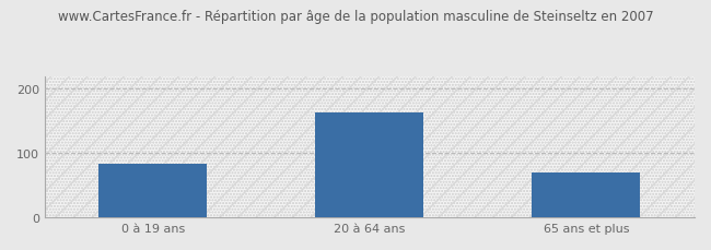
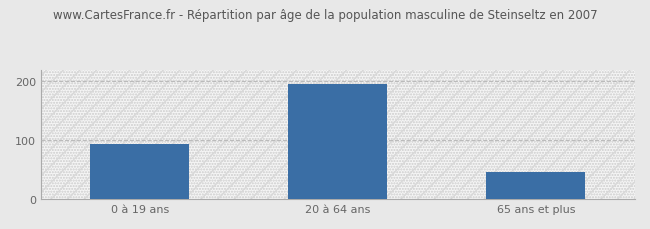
0 à 19 ans: 84 -> 93
20 à 64 ans: 164 -> 196
65 ans et plus: 70 -> 46
